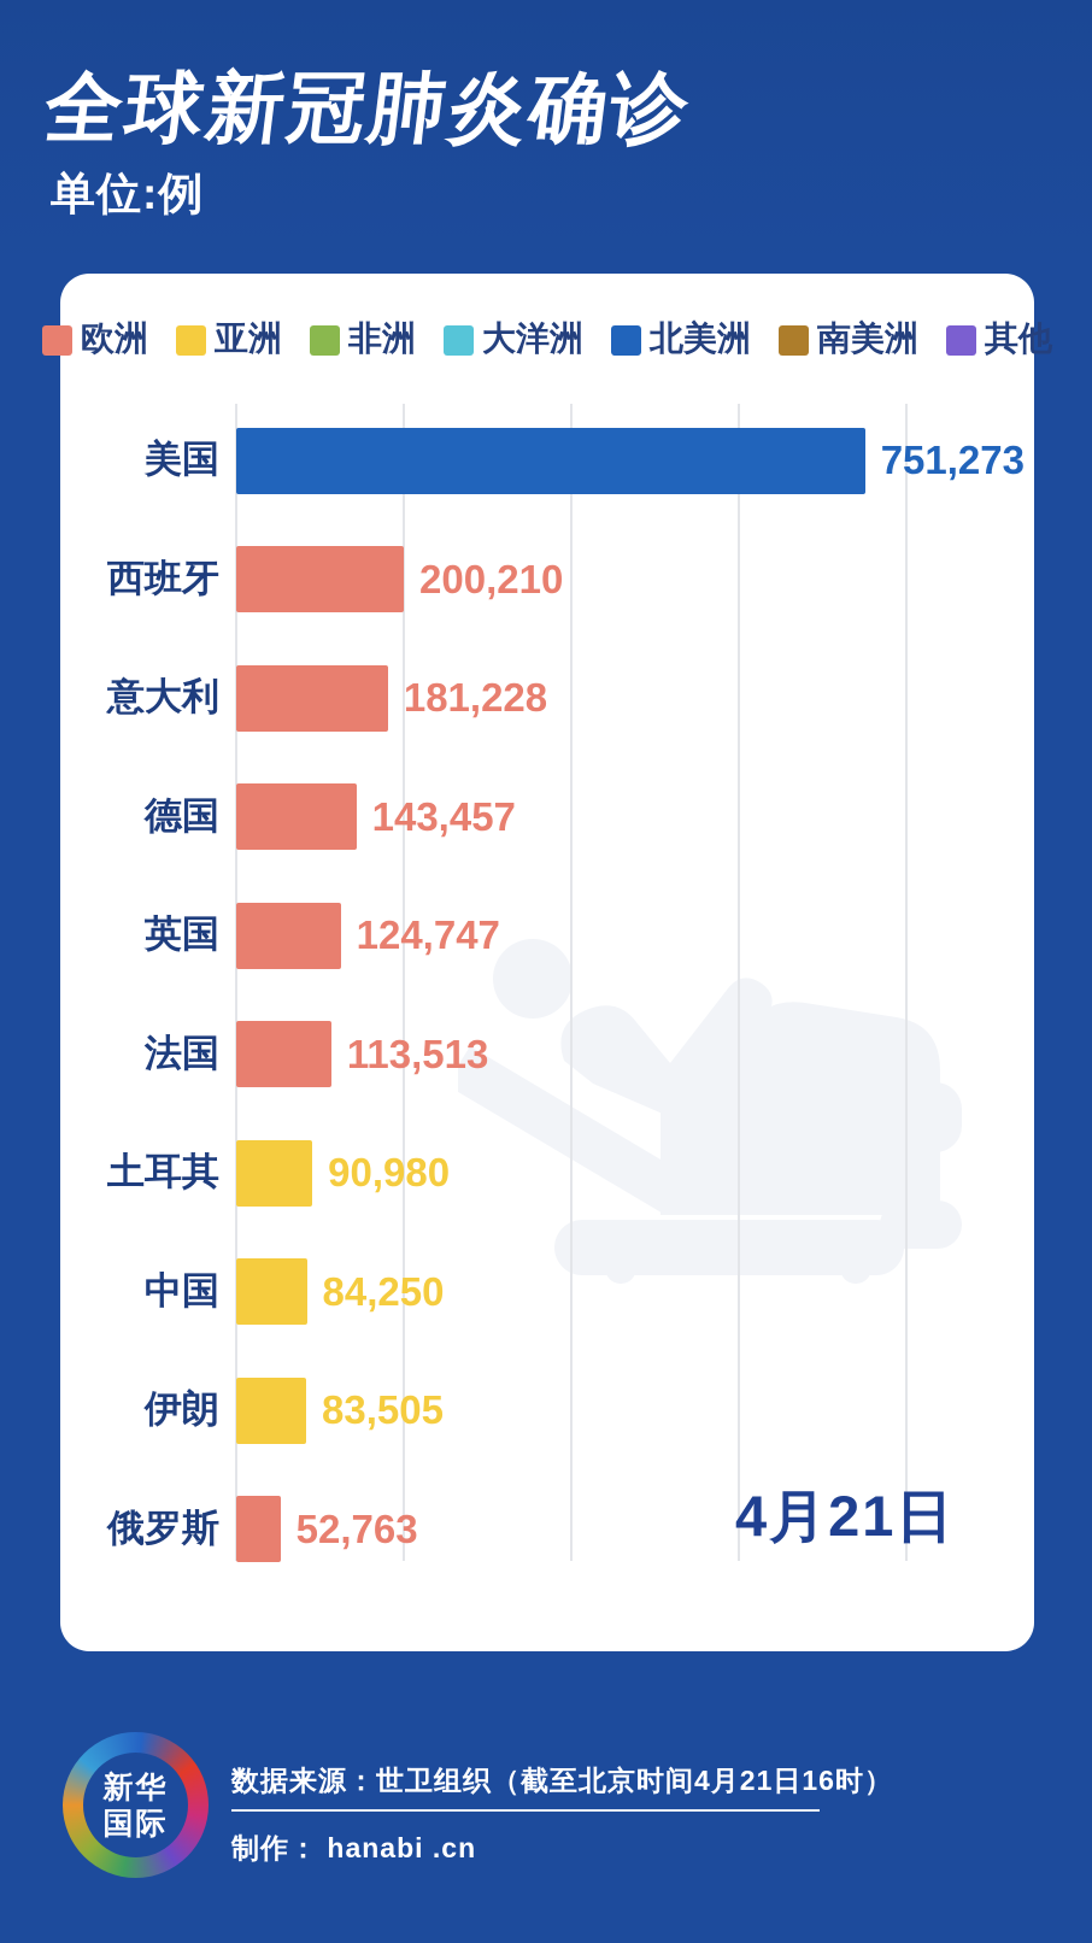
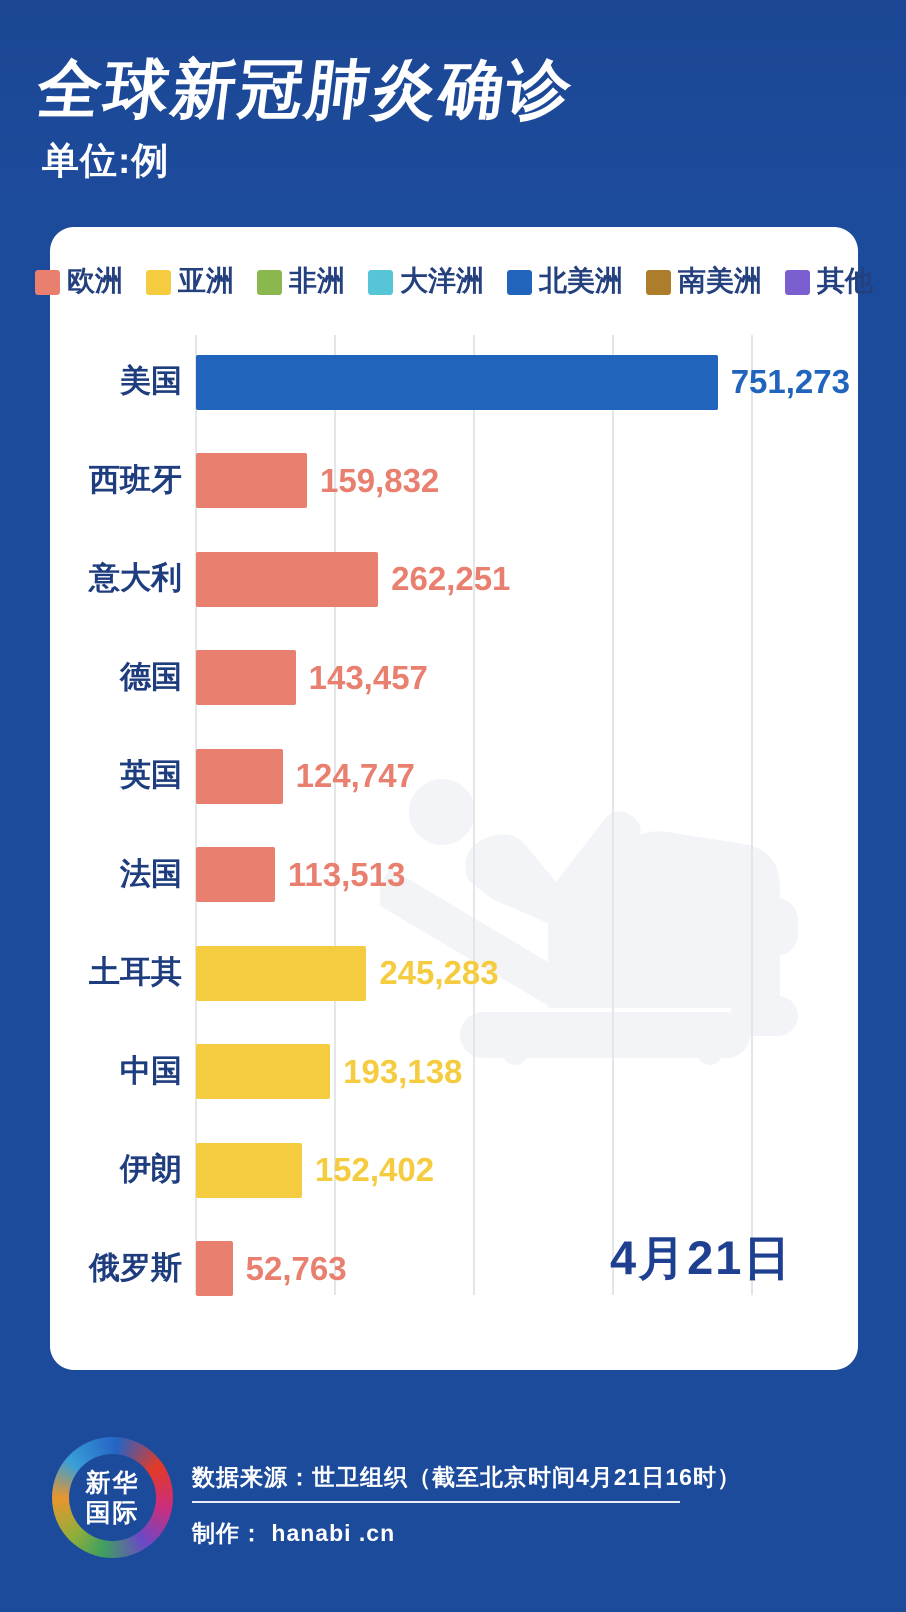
西班牙: 200,210 -> 159,832
意大利: 181,228 -> 262,251
土耳其: 90,980 -> 245,283
中国: 84,250 -> 193,138
伊朗: 83,505 -> 152,402
